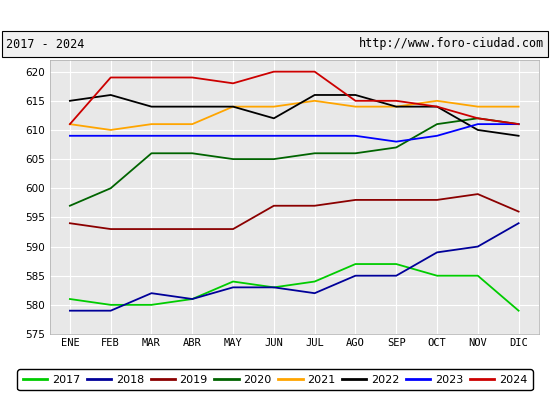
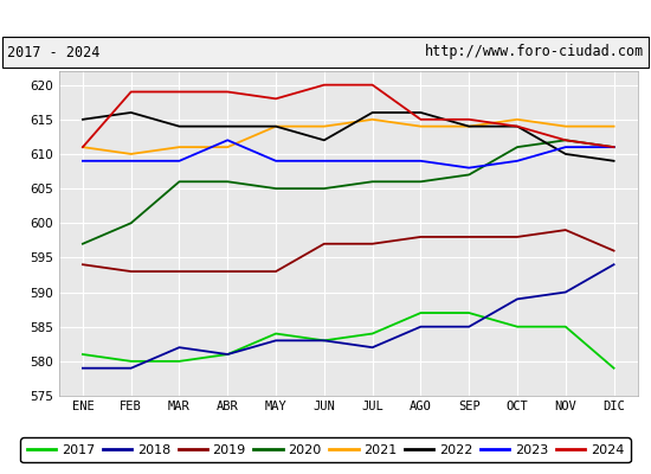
2023/ABR: 609 -> 612
